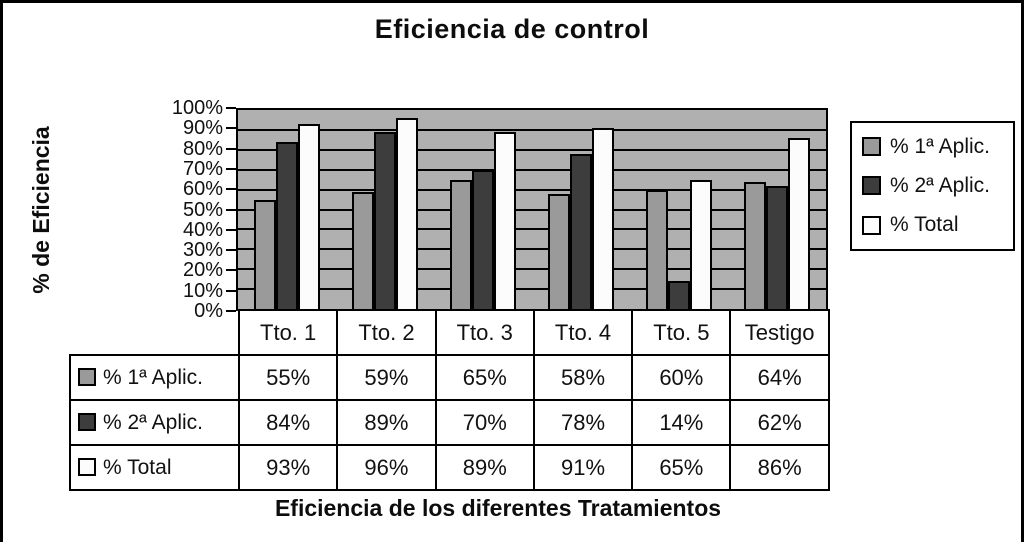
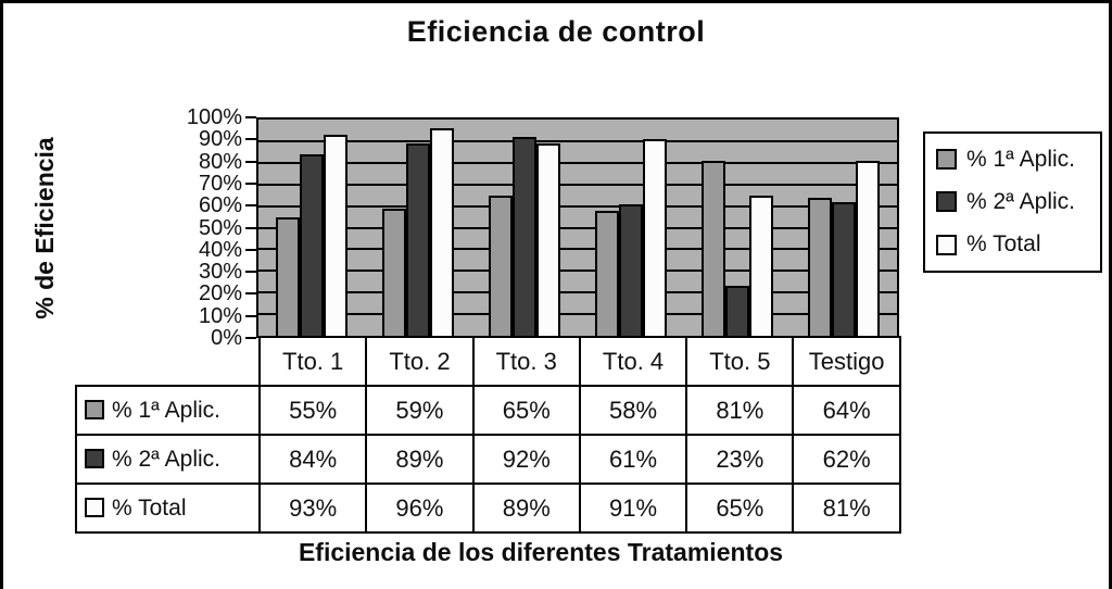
% 2ª Aplic./Tto. 3: 70% -> 92%
% 2ª Aplic./Tto. 4: 78% -> 61%
% 1ª Aplic./Tto. 5: 60% -> 81%
% 2ª Aplic./Tto. 5: 14% -> 23%
% Total/Testigo: 86% -> 81%
